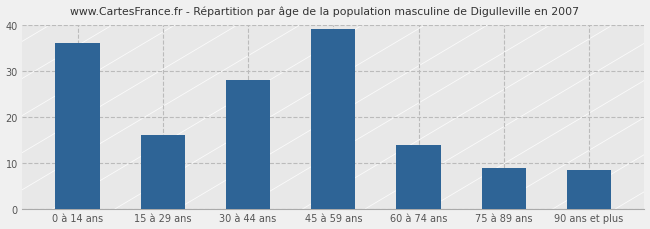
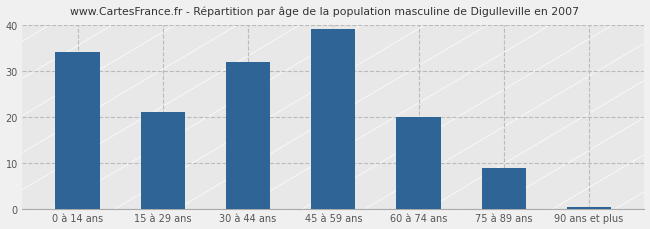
0 à 14 ans: 36.0 -> 34.0
15 à 29 ans: 16.0 -> 21.0
30 à 44 ans: 28.0 -> 32.0
60 à 74 ans: 14.0 -> 20.0
90 ans et plus: 8.5 -> 0.5
